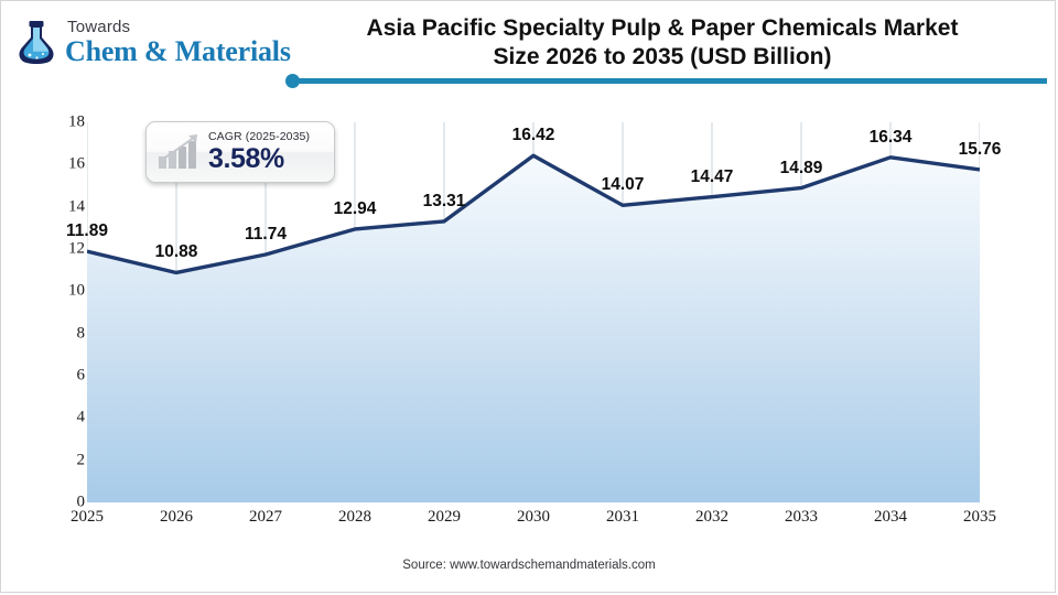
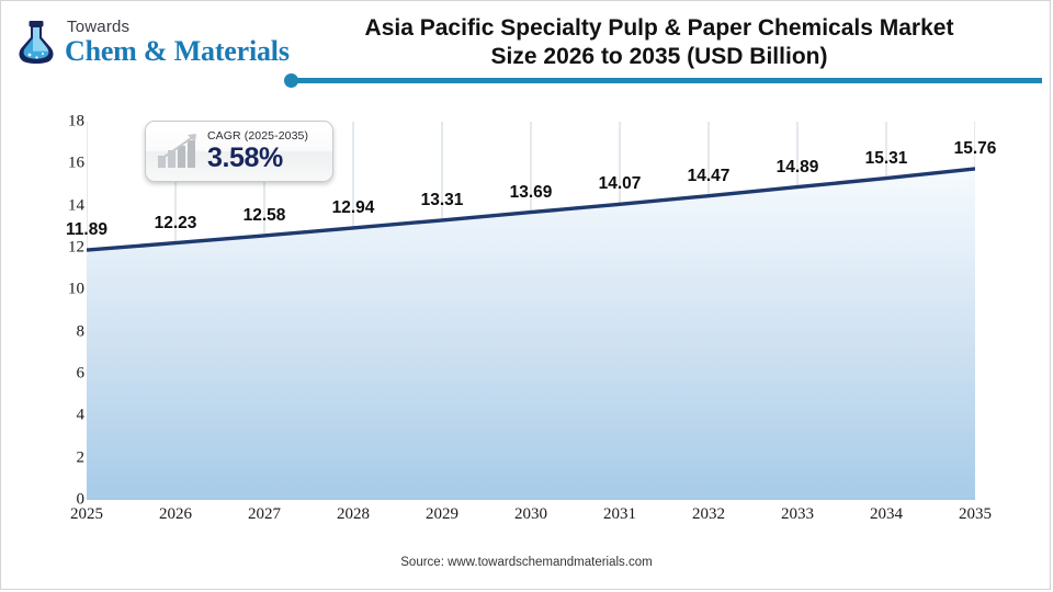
2026: 10.88 -> 12.23
2027: 11.74 -> 12.58
2030: 16.42 -> 13.69
2034: 16.34 -> 15.31
